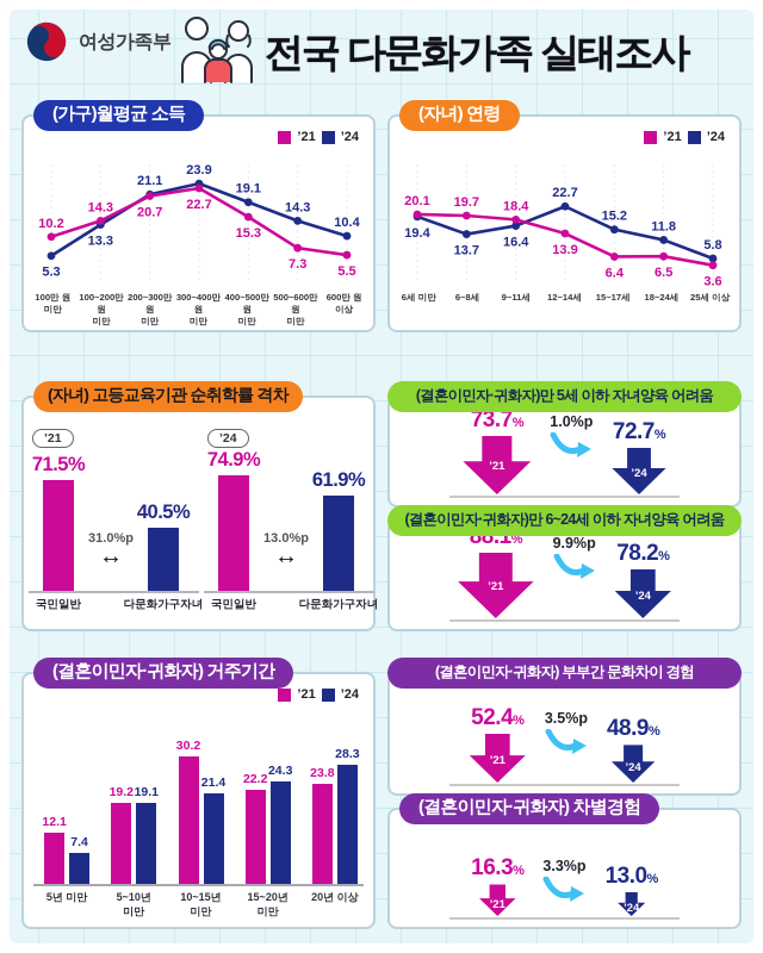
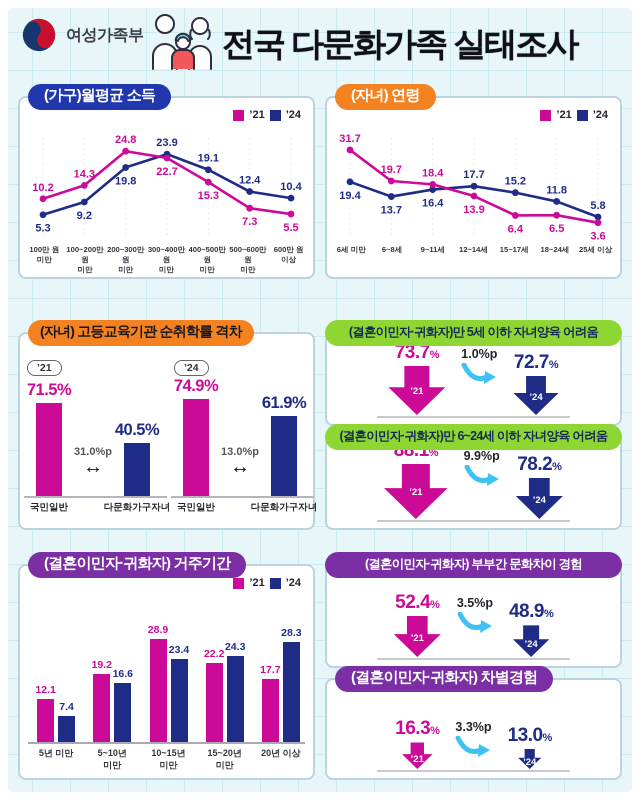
(가구)월평균 소득/’24/100~200만 원 미만: 13.3 -> 9.2
(가구)월평균 소득/’21/200~300만 원 미만: 20.7 -> 24.8
(가구)월평균 소득/’24/200~300만 원 미만: 21.1 -> 19.8
(가구)월평균 소득/’24/500~600만 원 미만: 14.3 -> 12.4
(자녀) 연령/’21/6세 미만: 20.1 -> 31.7
(자녀) 연령/’24/12~14세: 22.7 -> 17.7
(결혼이민자·귀화자) 거주기간/’24/5~10년 미만: 19.1 -> 16.6
(결혼이민자·귀화자) 거주기간/’21/10~15년 미만: 30.2 -> 28.9
(결혼이민자·귀화자) 거주기간/’24/10~15년 미만: 21.4 -> 23.4
(결혼이민자·귀화자) 거주기간/’21/20년 이상: 23.8 -> 17.7
